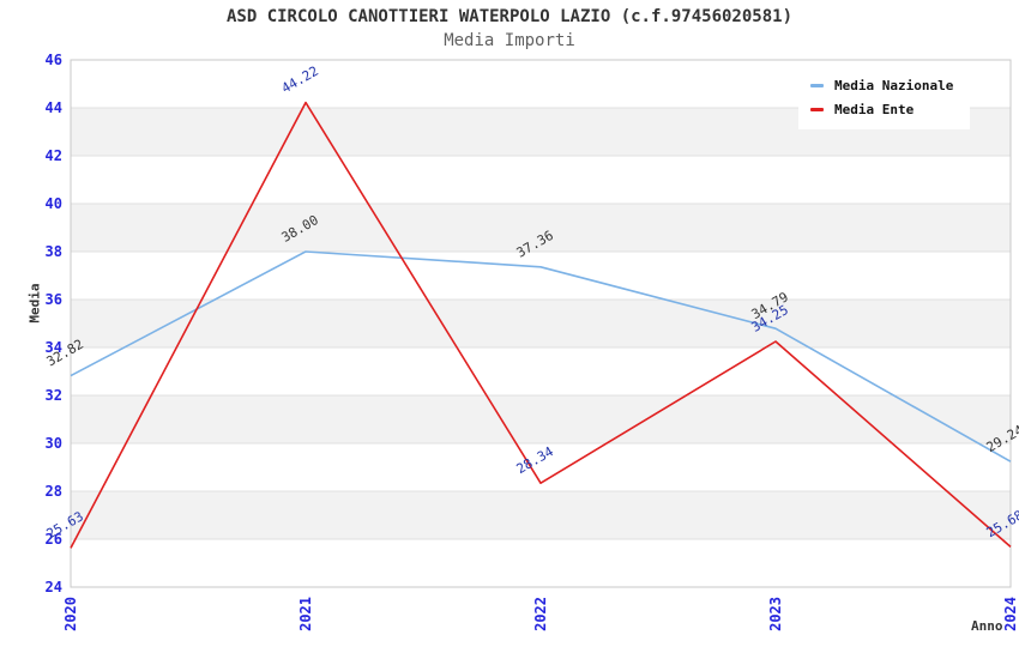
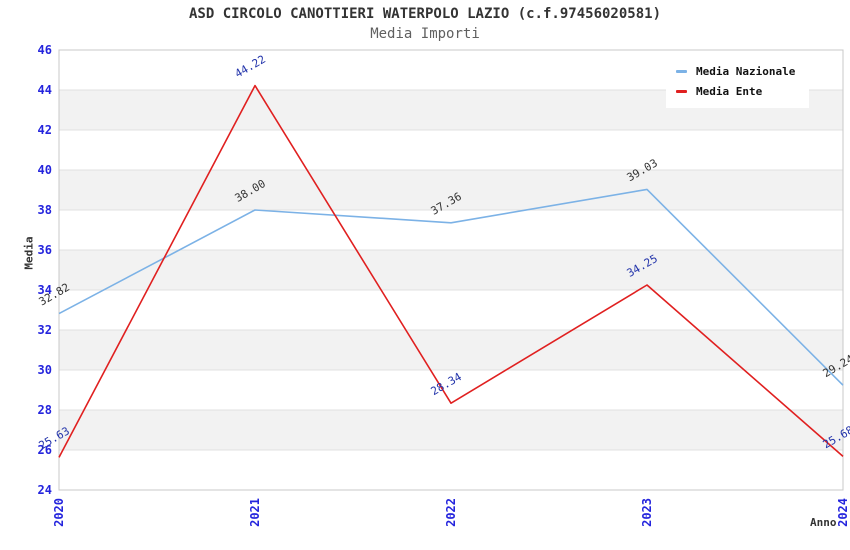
Media Nazionale/2023: 34.79 -> 39.03
